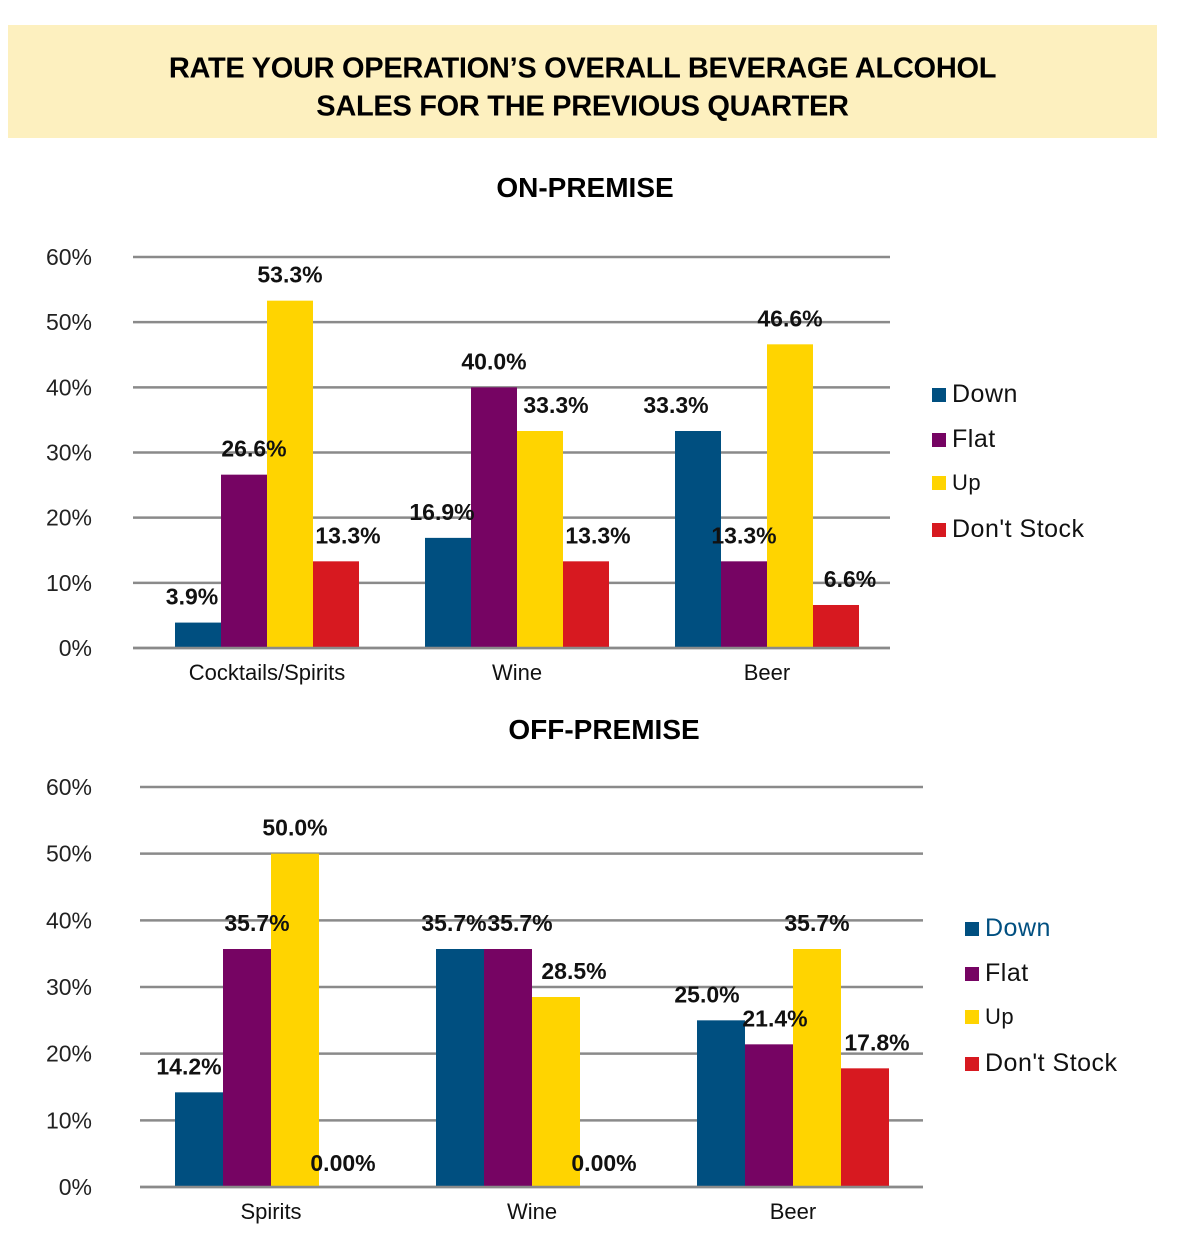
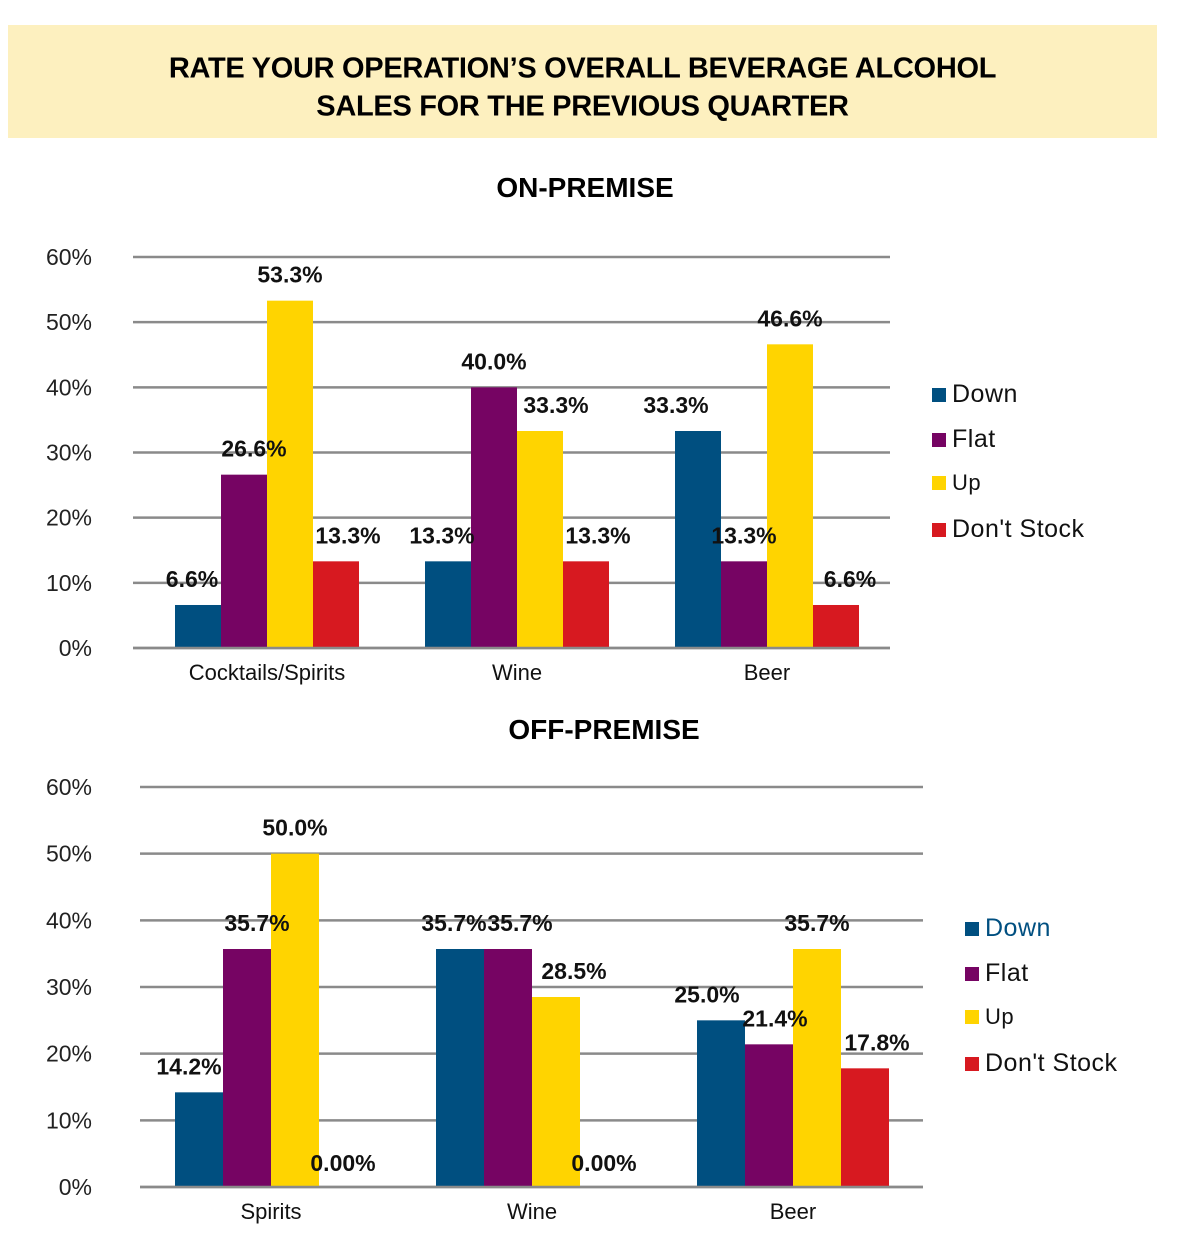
ON-PREMISE/Down/Cocktails/Spirits: 3.9% -> 6.6%
ON-PREMISE/Down/Wine: 16.9% -> 13.3%
